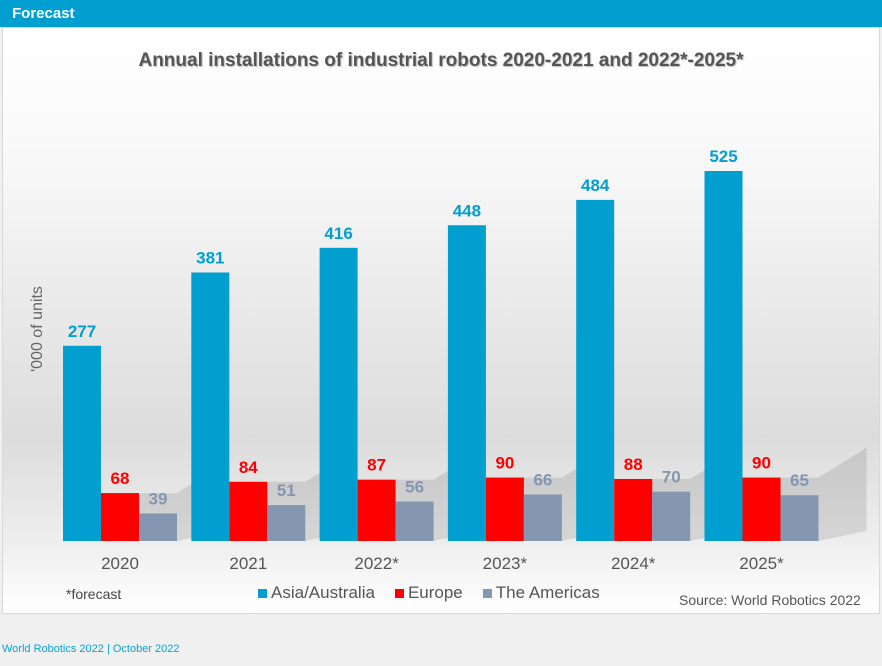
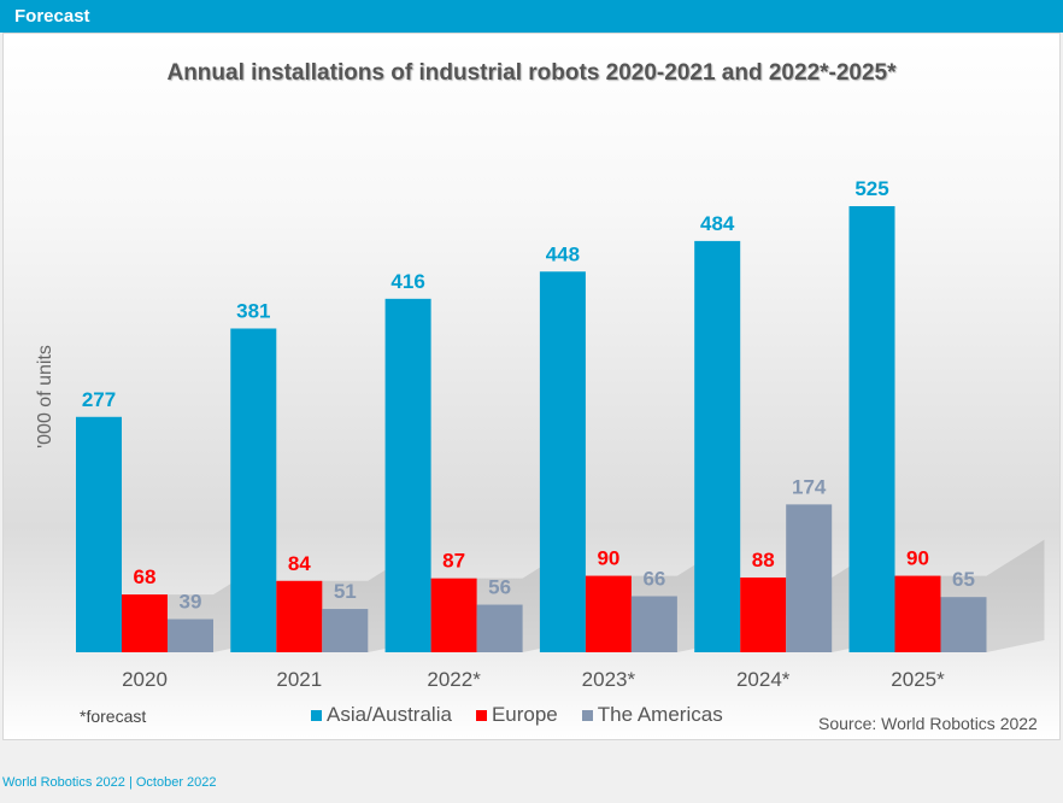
The Americas/2024*: 70 -> 174
